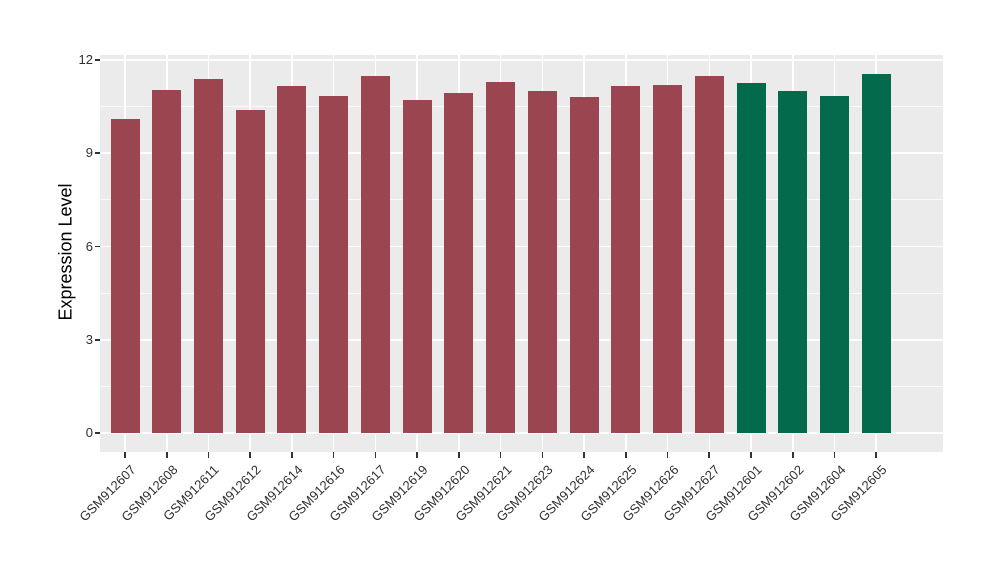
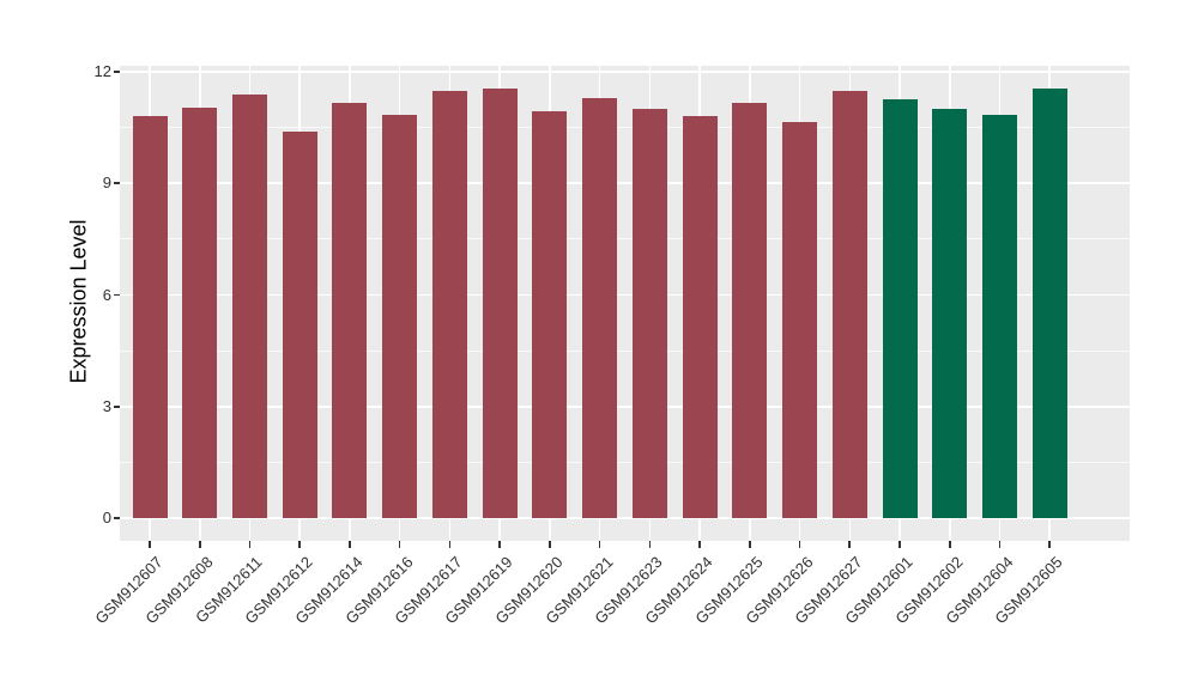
GSM912607: 10.1 -> 10.8
GSM912619: 10.7 -> 11.6
GSM912626: 11.2 -> 10.7
